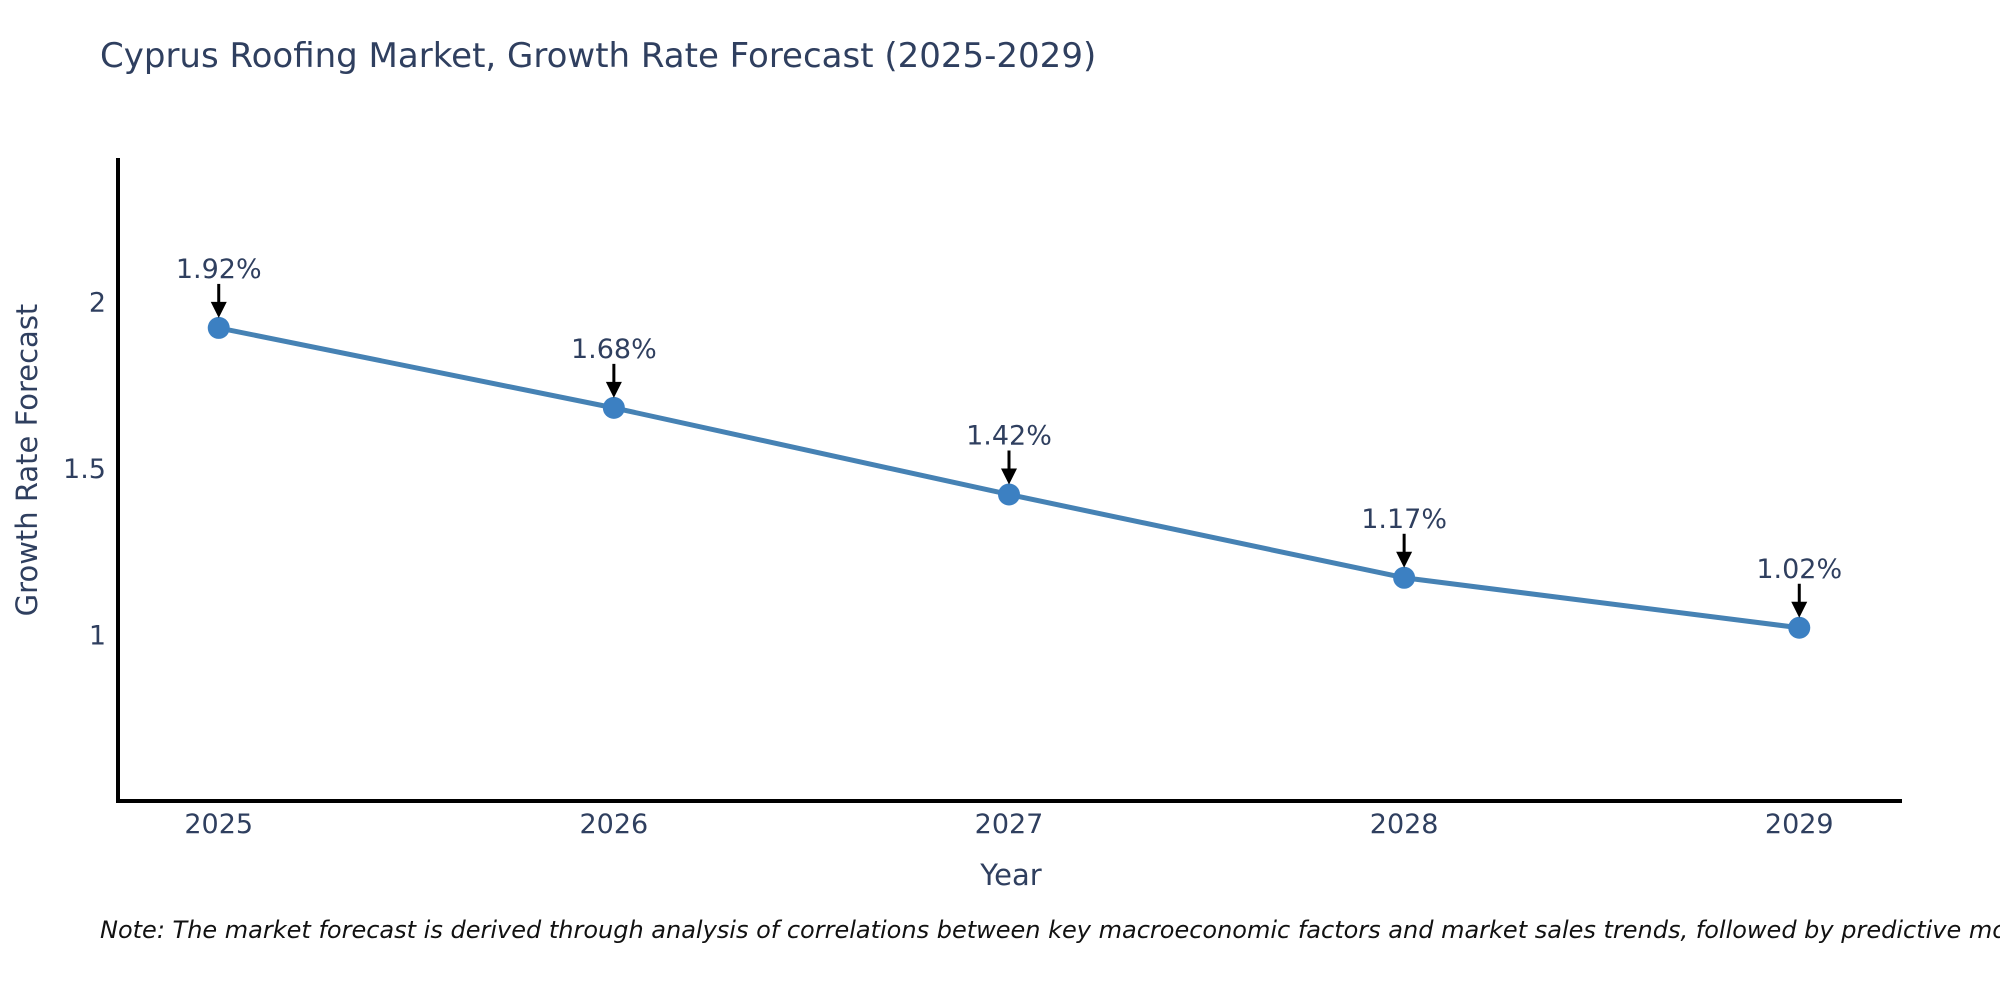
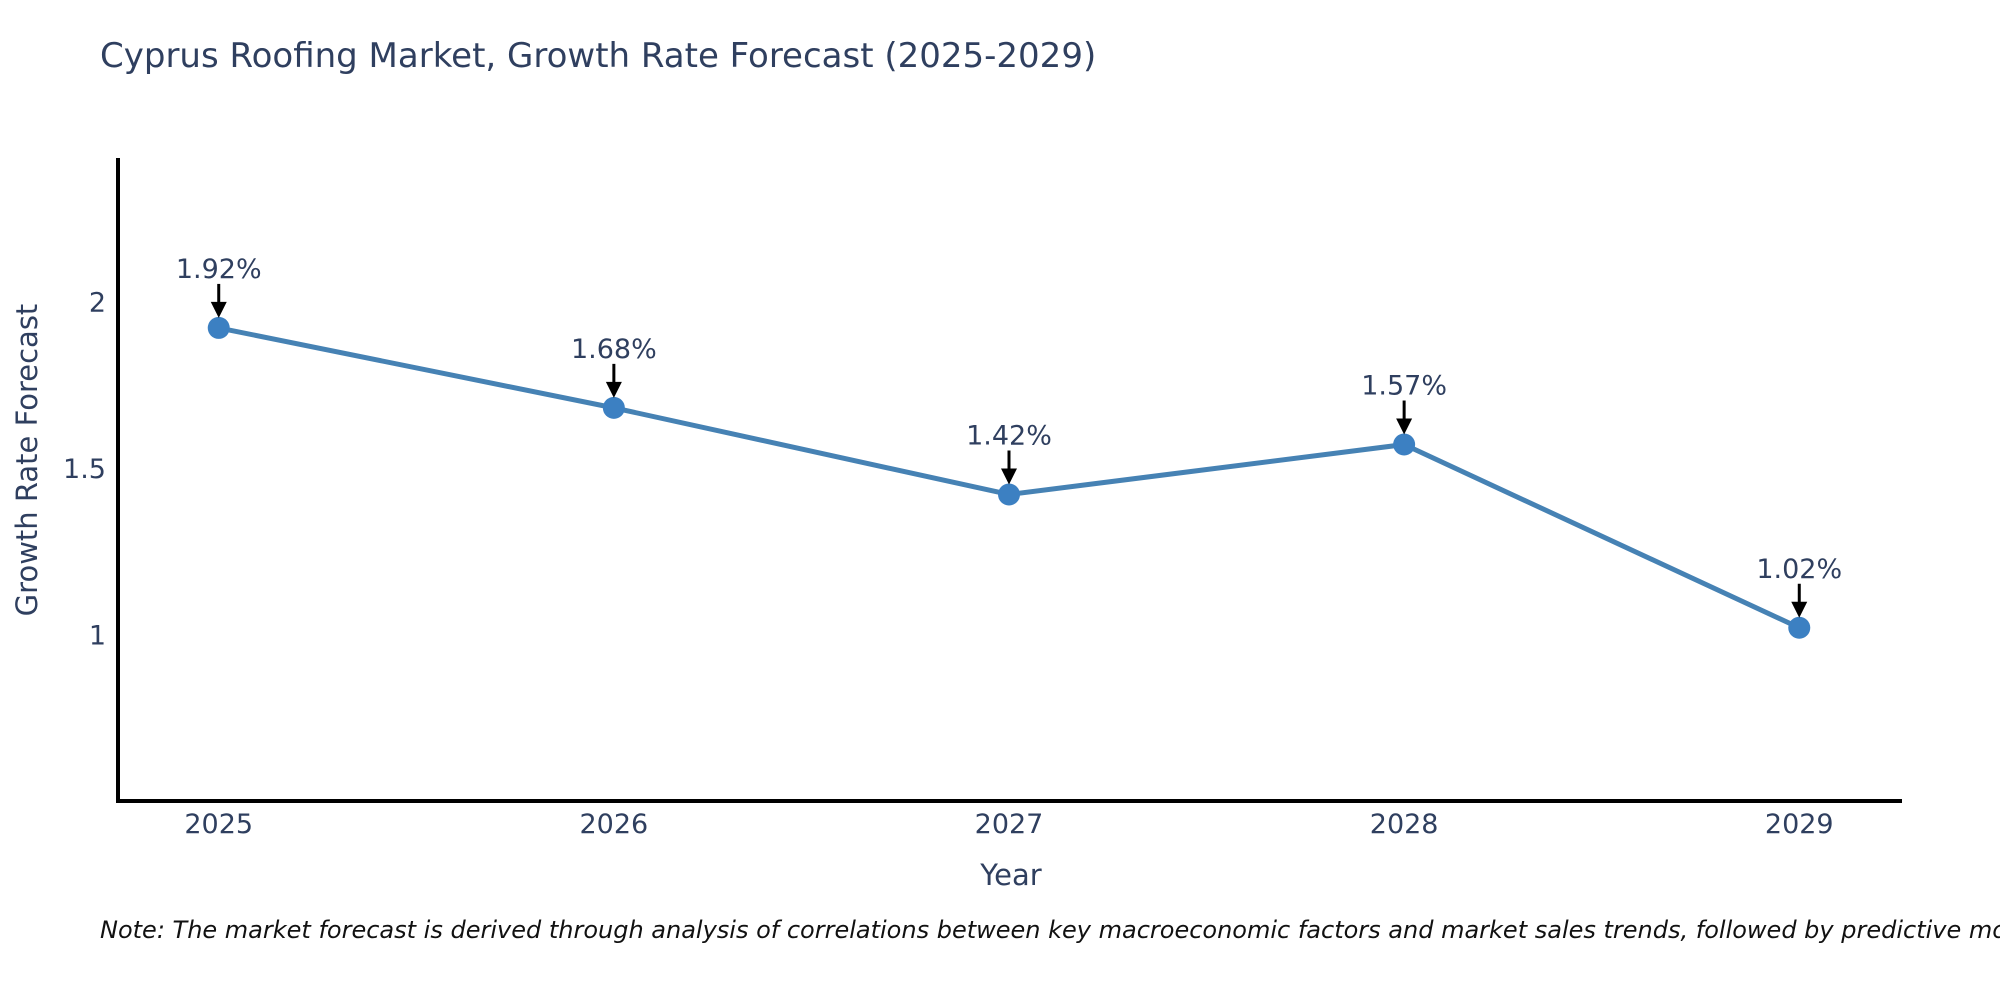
2028: 1.17% -> 1.57%
